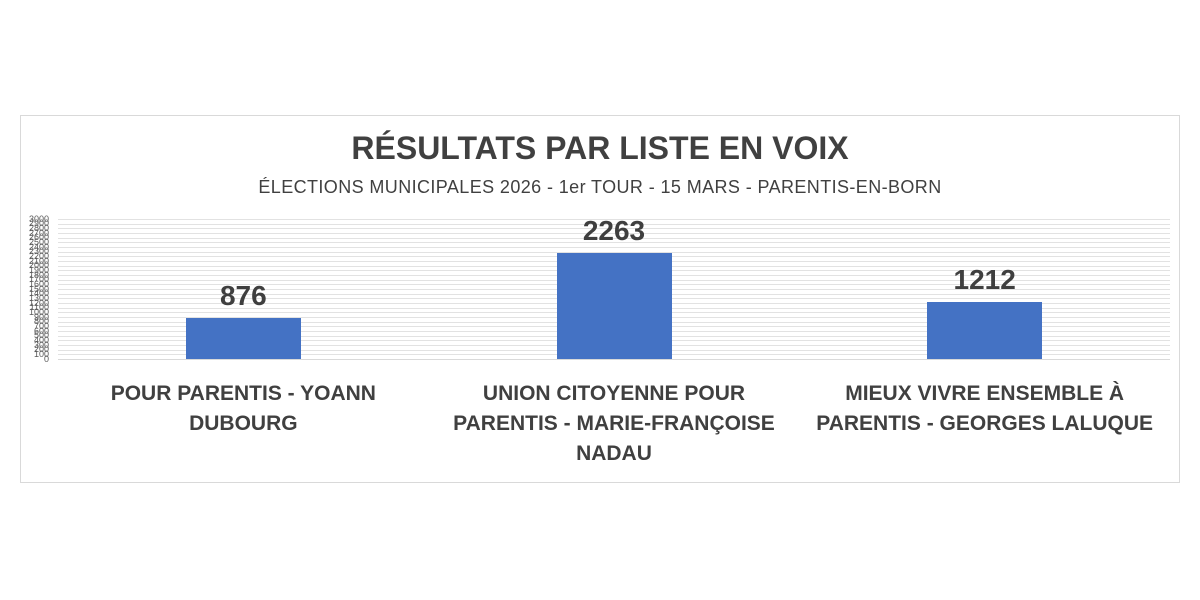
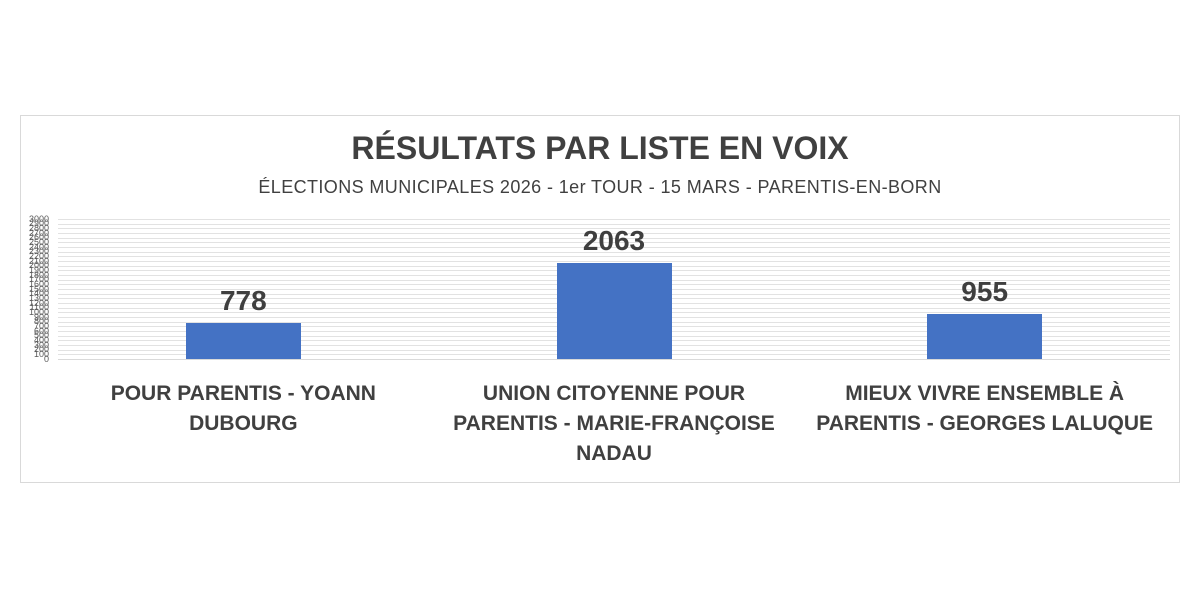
POUR PARENTIS - YOANN DUBOURG: 876 -> 778
UNION CITOYENNE POUR PARENTIS - MARIE-FRANÇOISE NADAU: 2263 -> 2063
MIEUX VIVRE ENSEMBLE À PARENTIS - GEORGES LALUQUE: 1212 -> 955
